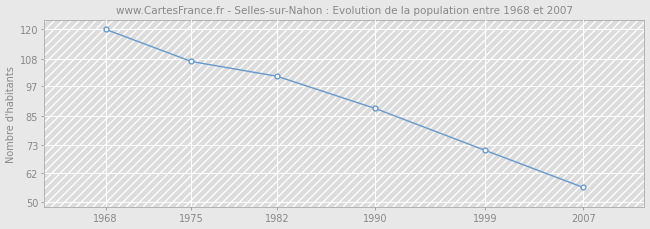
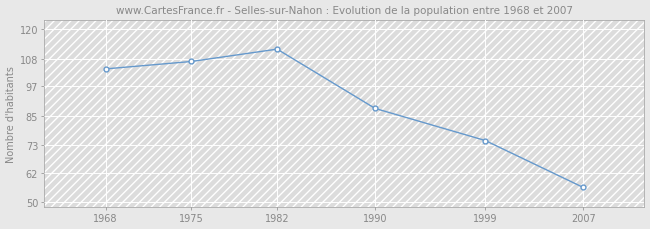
1968: 120 -> 104
1982: 101 -> 112
1999: 71 -> 75
